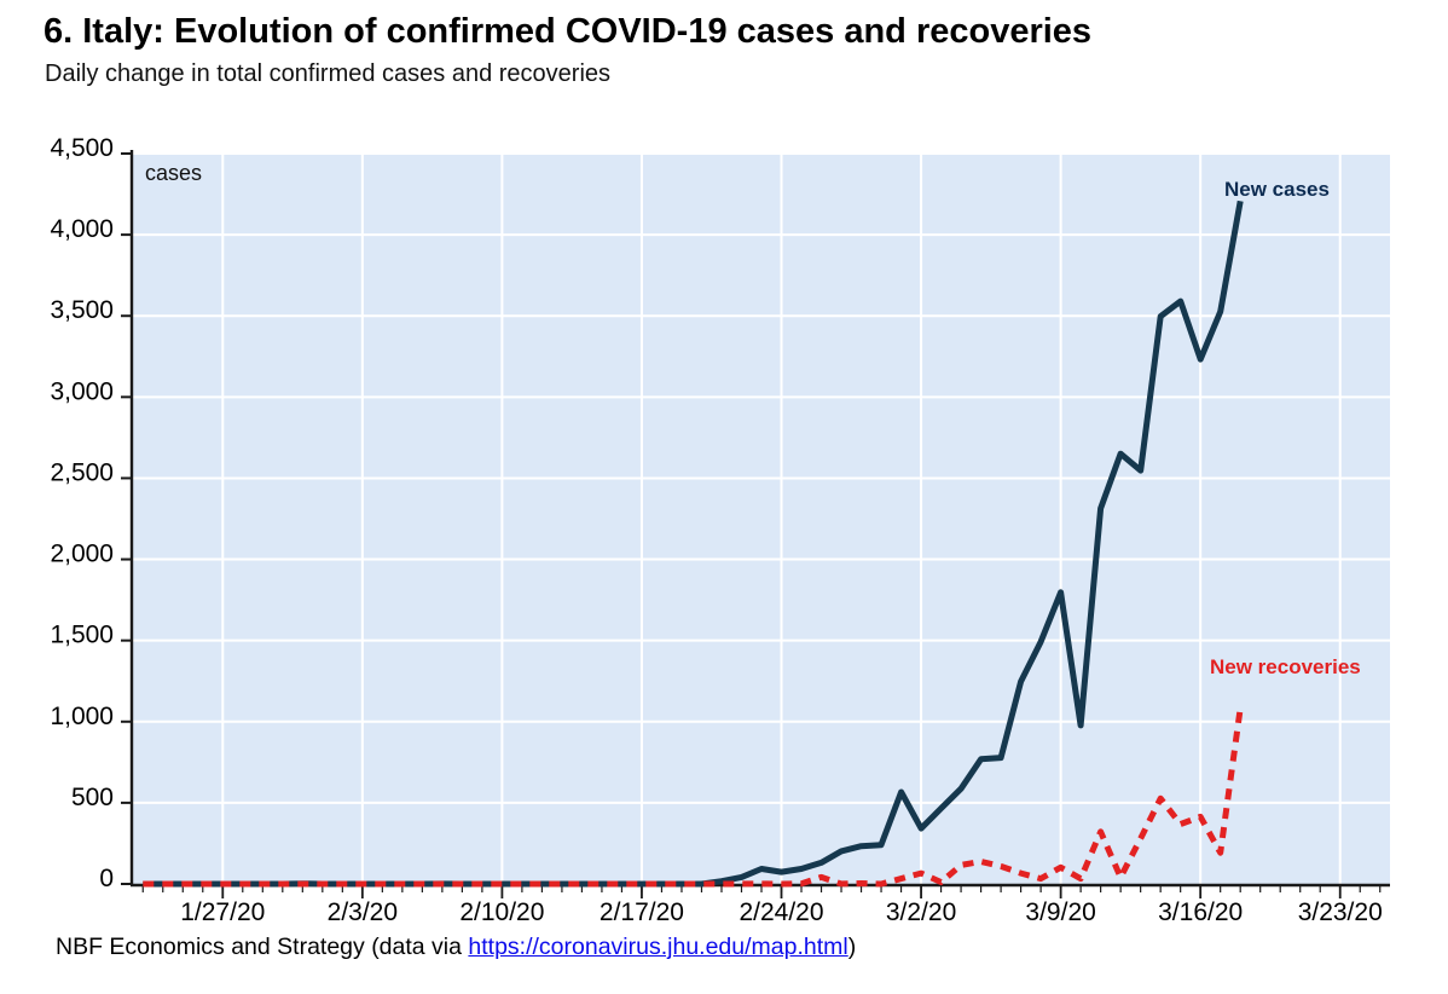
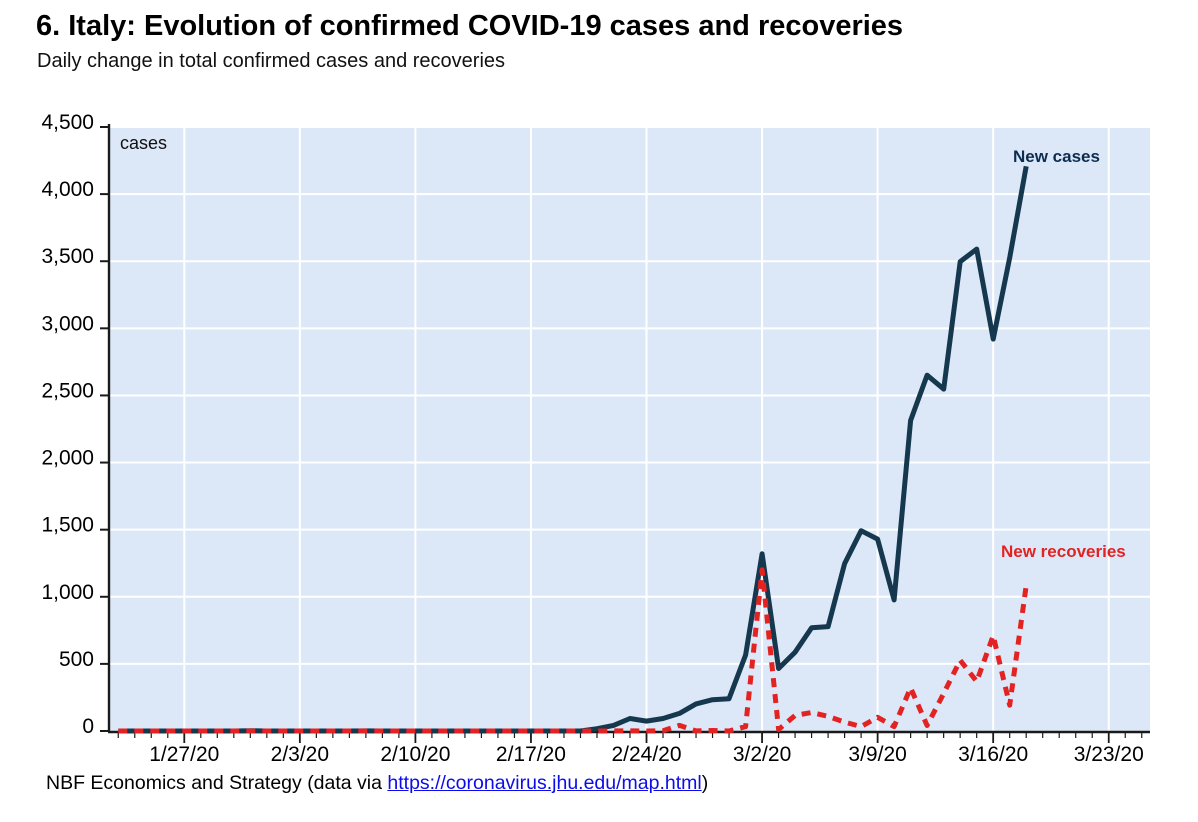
New cases/3/2/20: 340 -> 1320
New recoveries/3/2/20: 70 -> 1200
New cases/3/9/20: 1800 -> 1430
New cases/3/16/20: 3230 -> 2920
New recoveries/3/16/20: 410 -> 710
